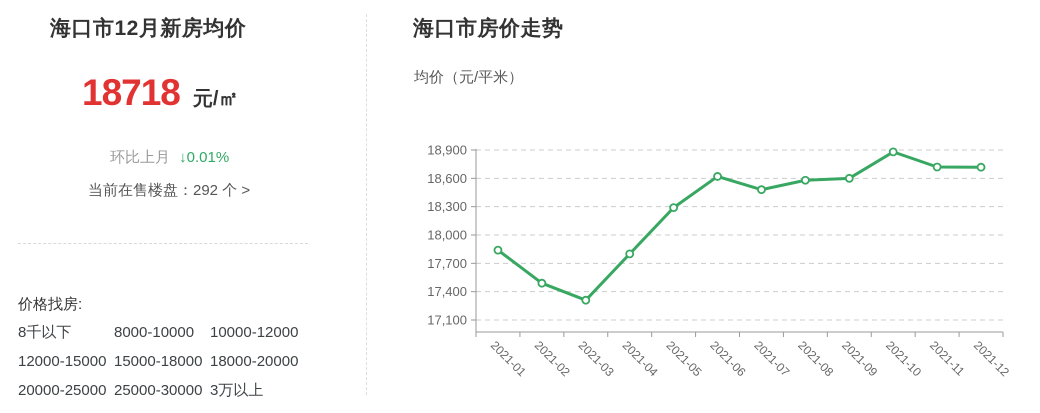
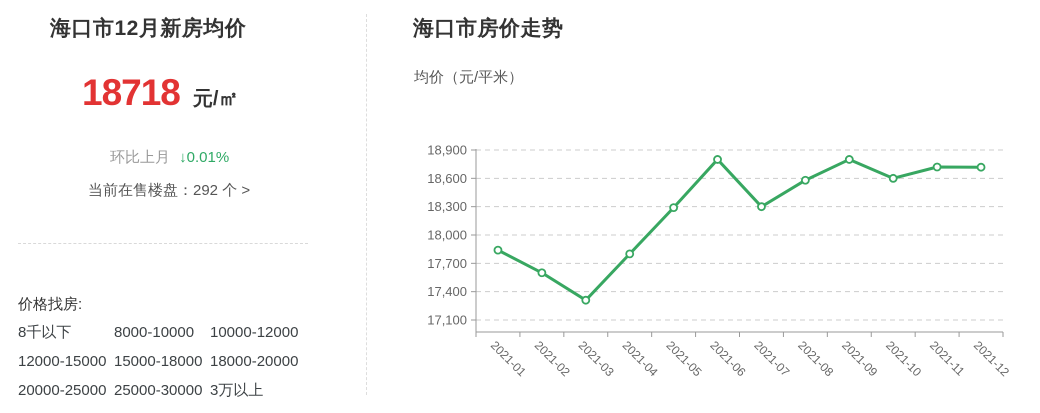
2021-02: 17500 -> 17600
2021-06: 18600 -> 18800
2021-07: 18500 -> 18300
2021-09: 18600 -> 18800
2021-10: 18900 -> 18600
